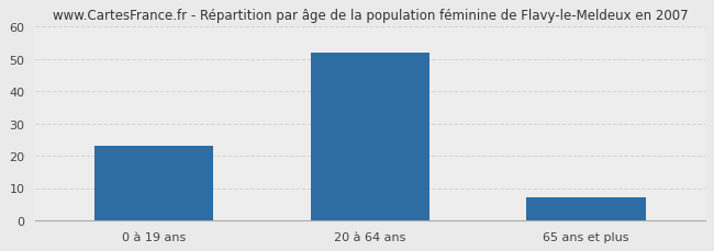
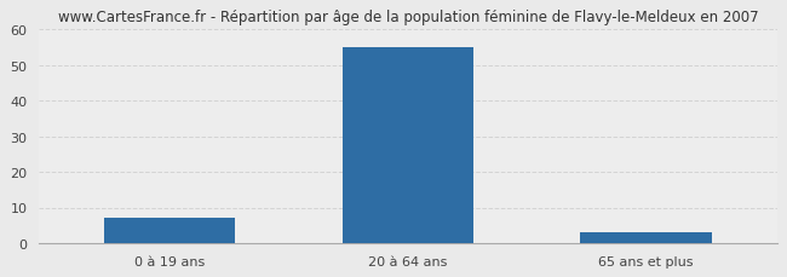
0 à 19 ans: 23 -> 7
20 à 64 ans: 52 -> 55
65 ans et plus: 7 -> 3
